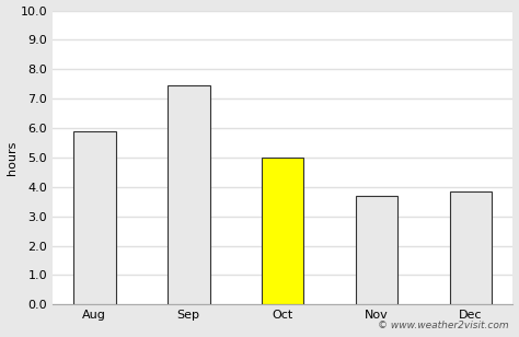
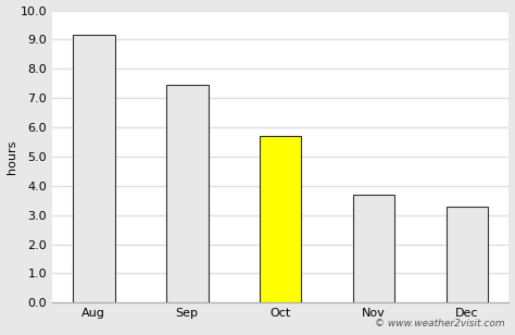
Aug: 5.90 -> 9.15
Oct: 5.00 -> 5.70
Dec: 3.85 -> 3.28
